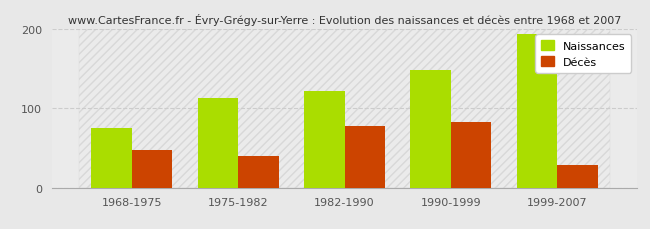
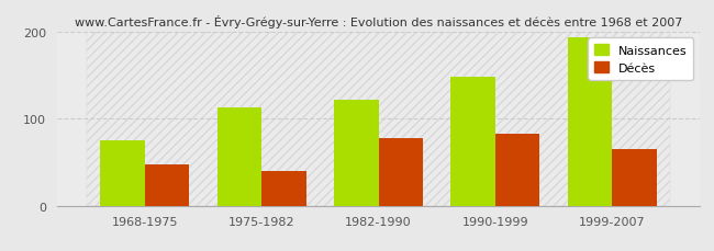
Décès/1999-2007: 28 -> 65
